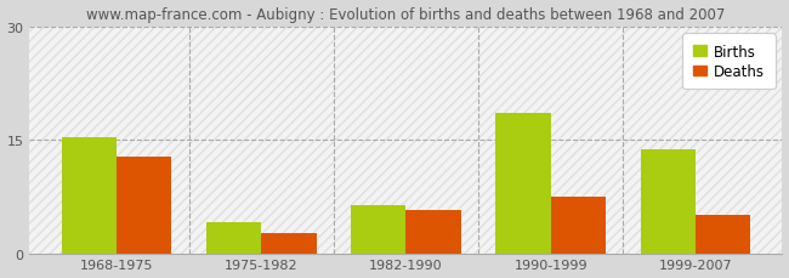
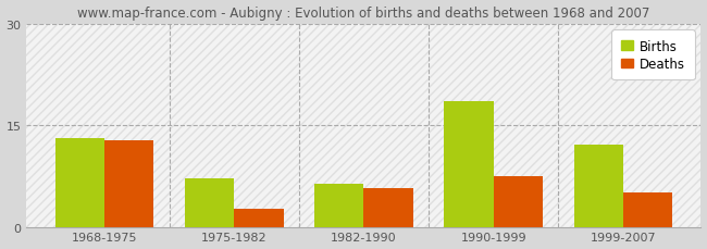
Births/1968-1975: 15.4 -> 13.2
Births/1975-1982: 4.2 -> 7.2
Births/1999-2007: 13.8 -> 12.2
